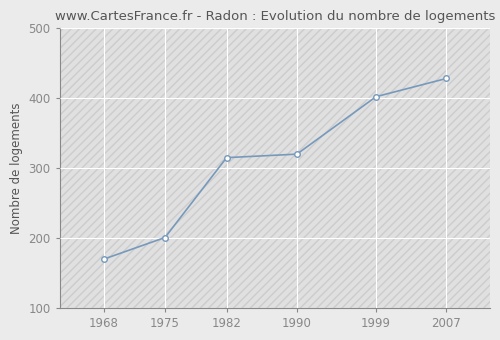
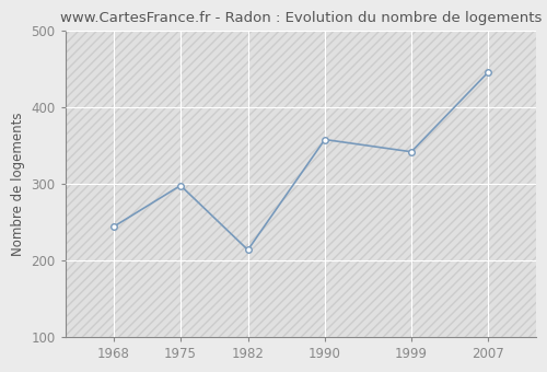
1968: 170 -> 244
1975: 201 -> 298
1982: 315 -> 214
1990: 320 -> 358
1999: 402 -> 342
2007: 428 -> 446
